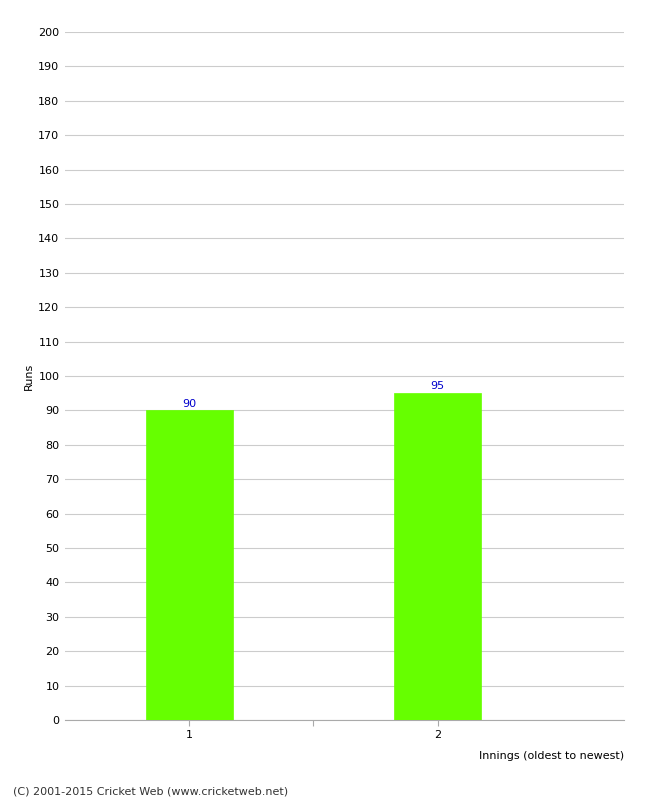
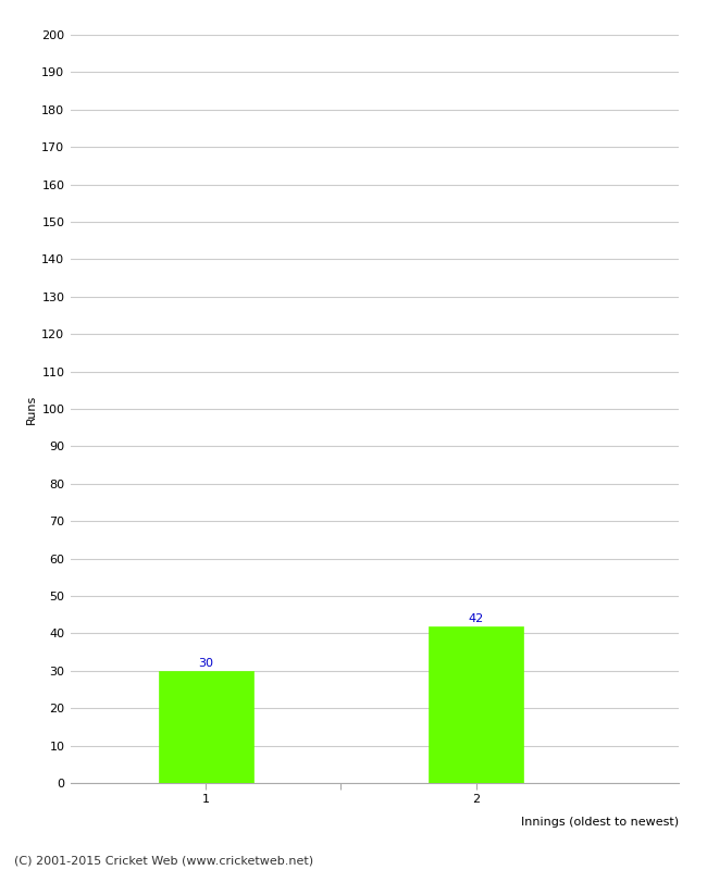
1: 90 -> 30
2: 95 -> 42
